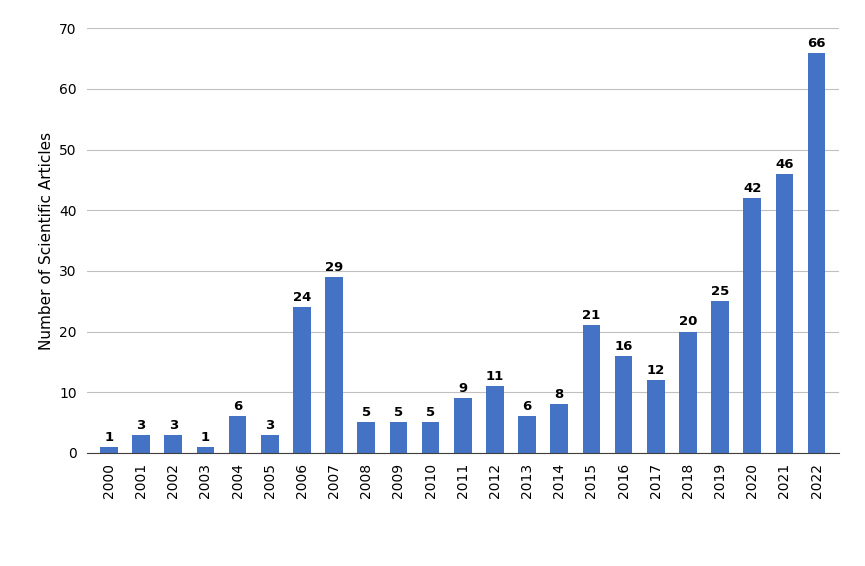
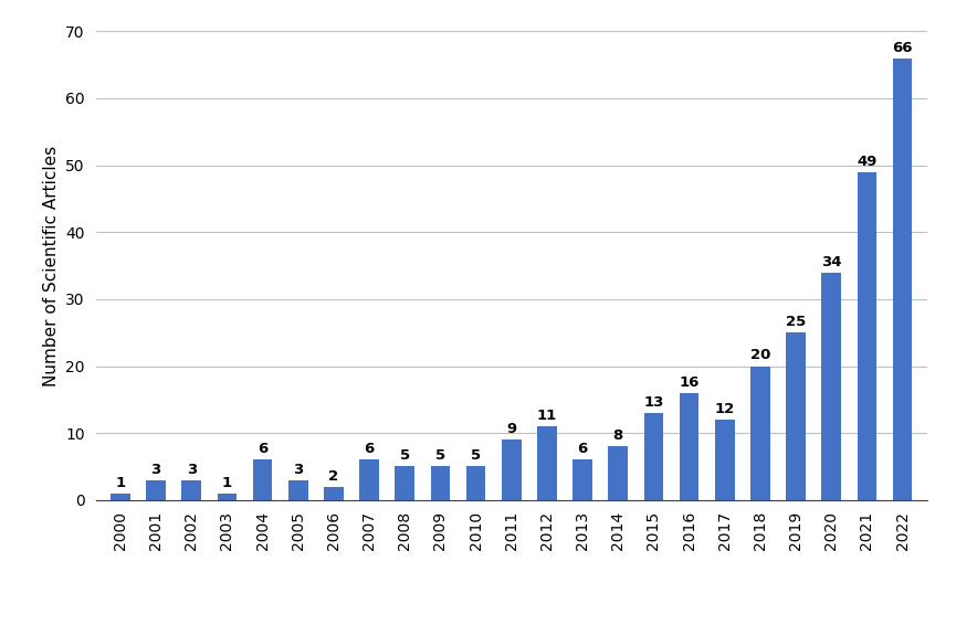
2006: 24 -> 2
2007: 29 -> 6
2015: 21 -> 13
2020: 42 -> 34
2021: 46 -> 49
